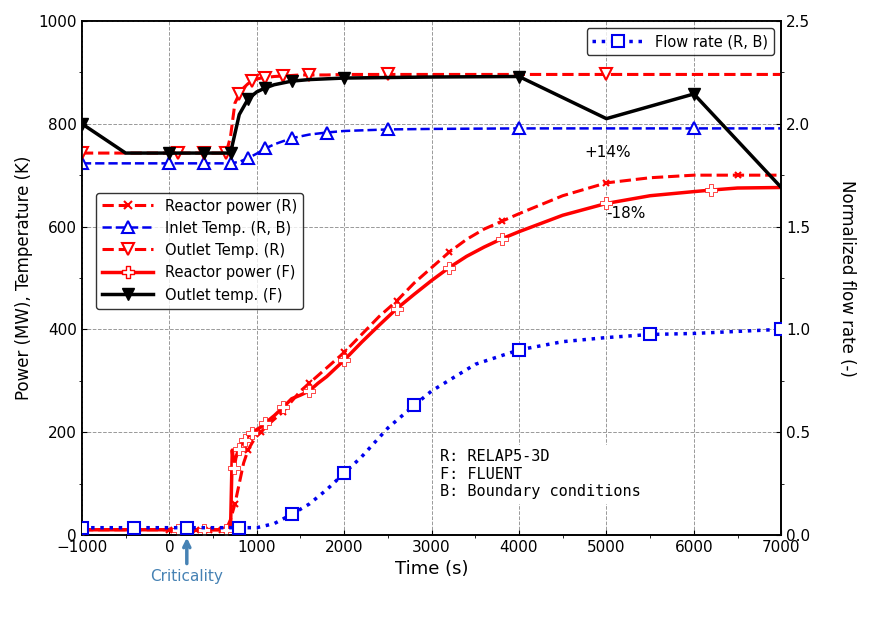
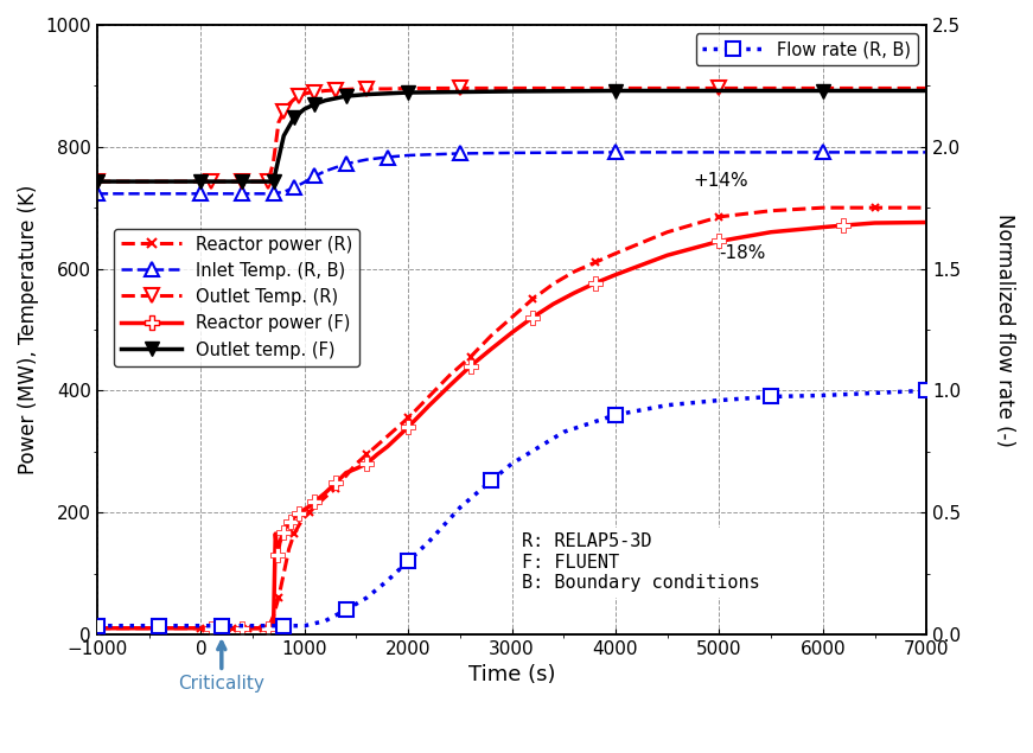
Outlet temp. (F)/−1000: 800 -> 743
Outlet temp. (F)/5000: 810 -> 892
Outlet temp. (F)/6000: 858 -> 892
Outlet temp. (F)/7000: 676 -> 892
